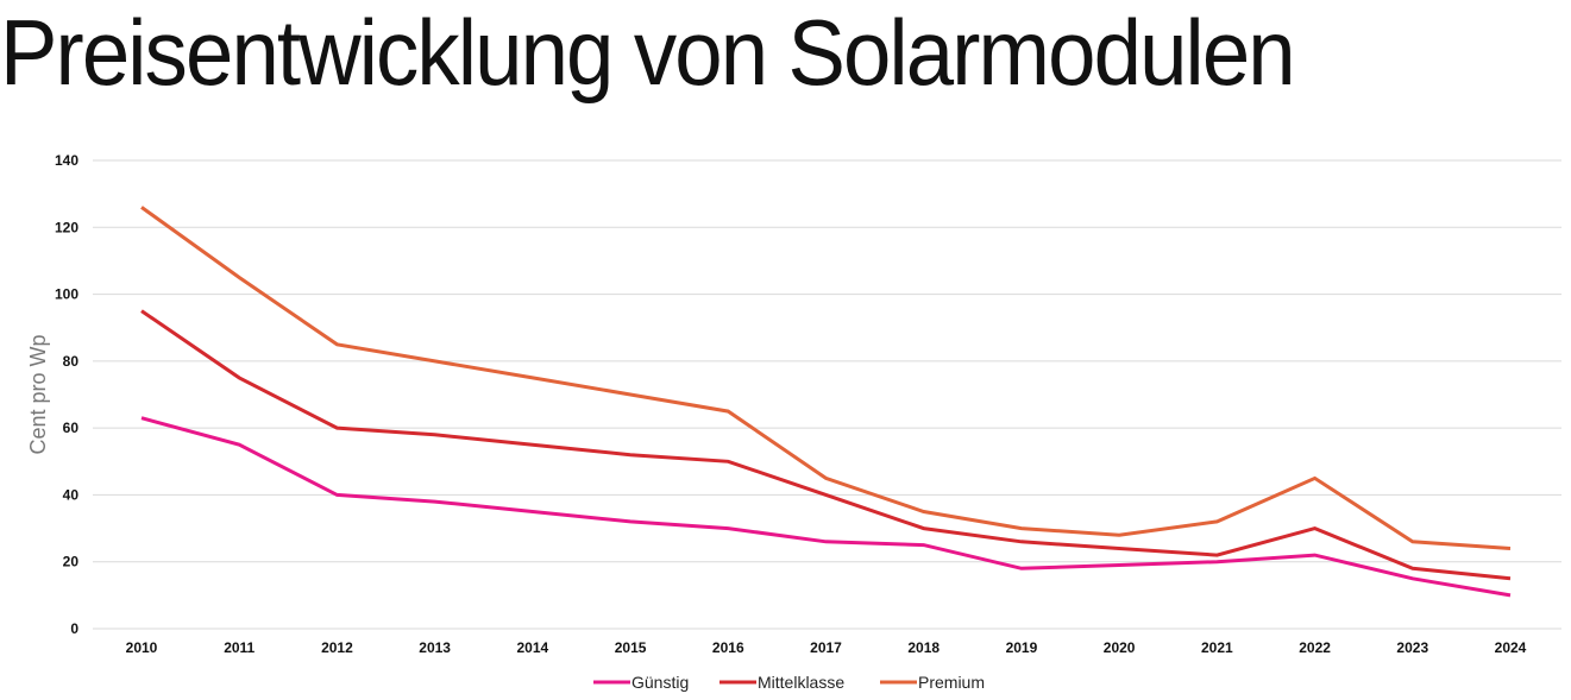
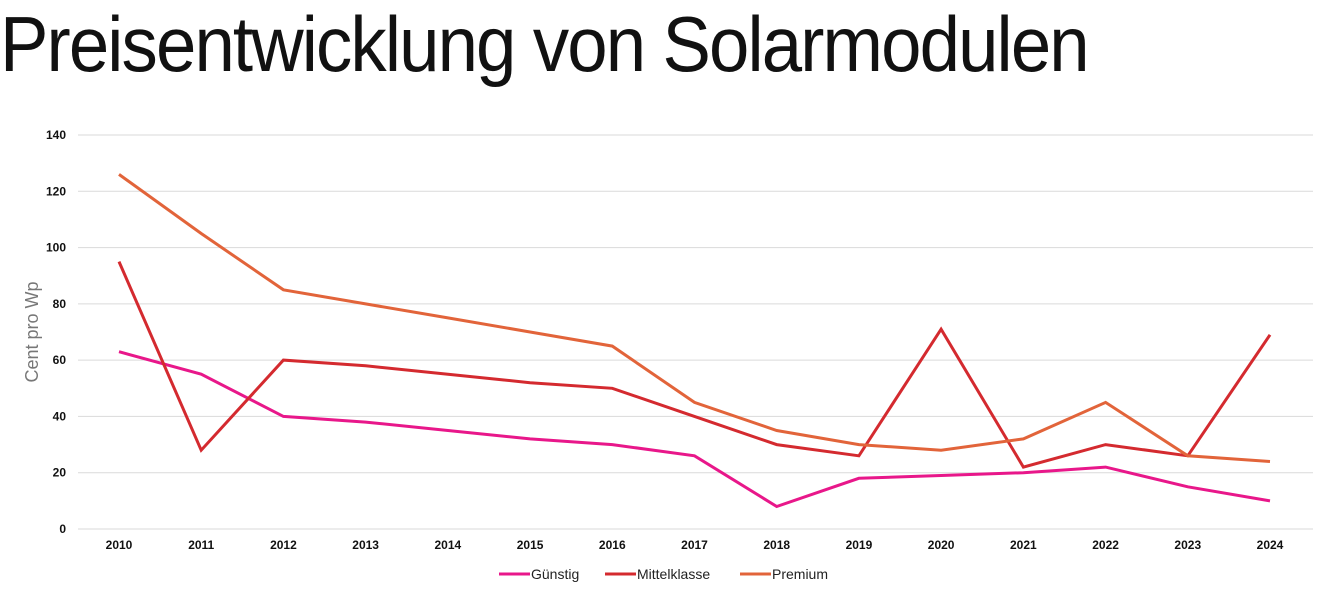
Mittelklasse/2011: 75 -> 28
Günstig/2018: 25 -> 8
Mittelklasse/2020: 24 -> 71
Mittelklasse/2023: 18 -> 26
Mittelklasse/2024: 15 -> 69
